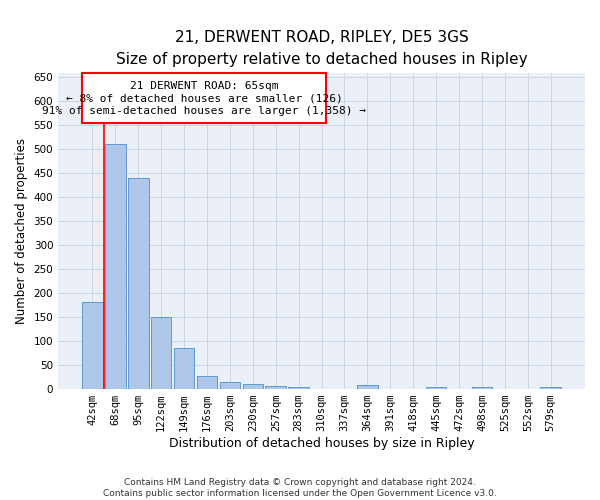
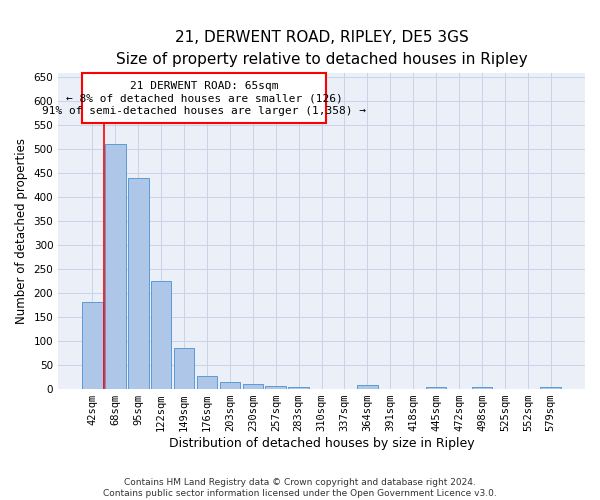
122sqm: 150 -> 225
